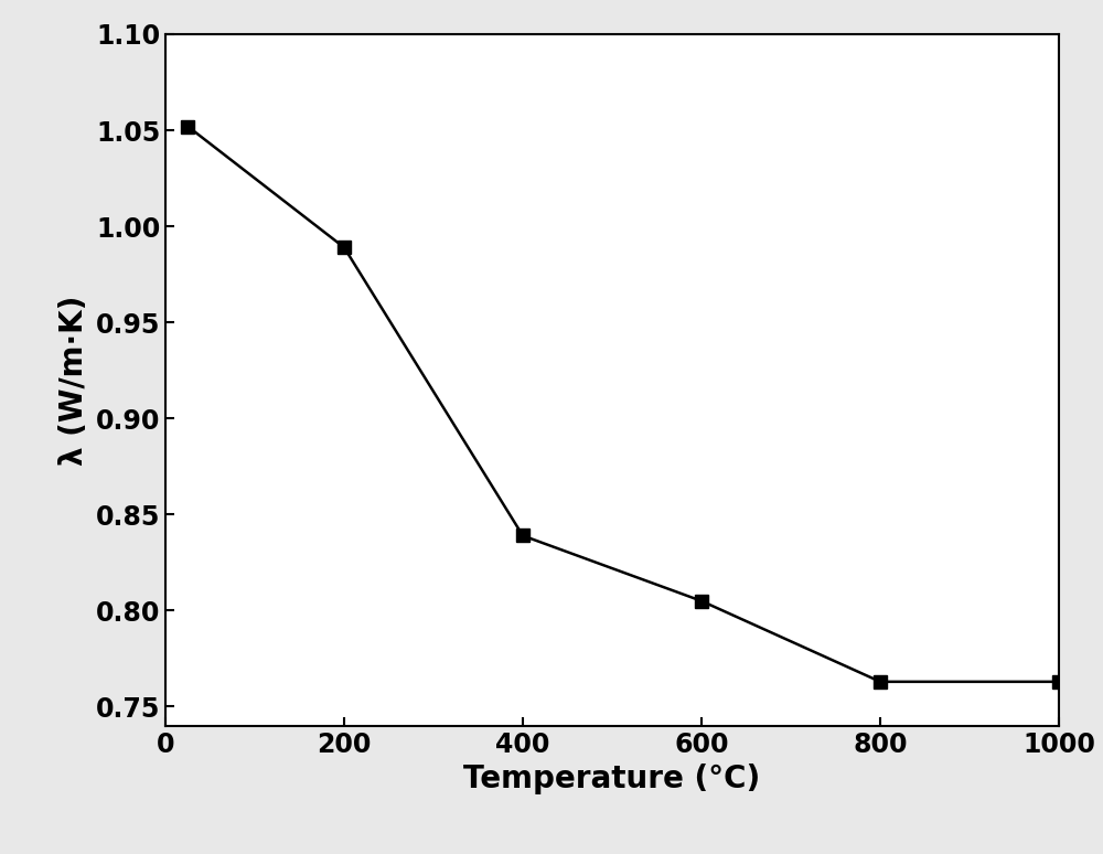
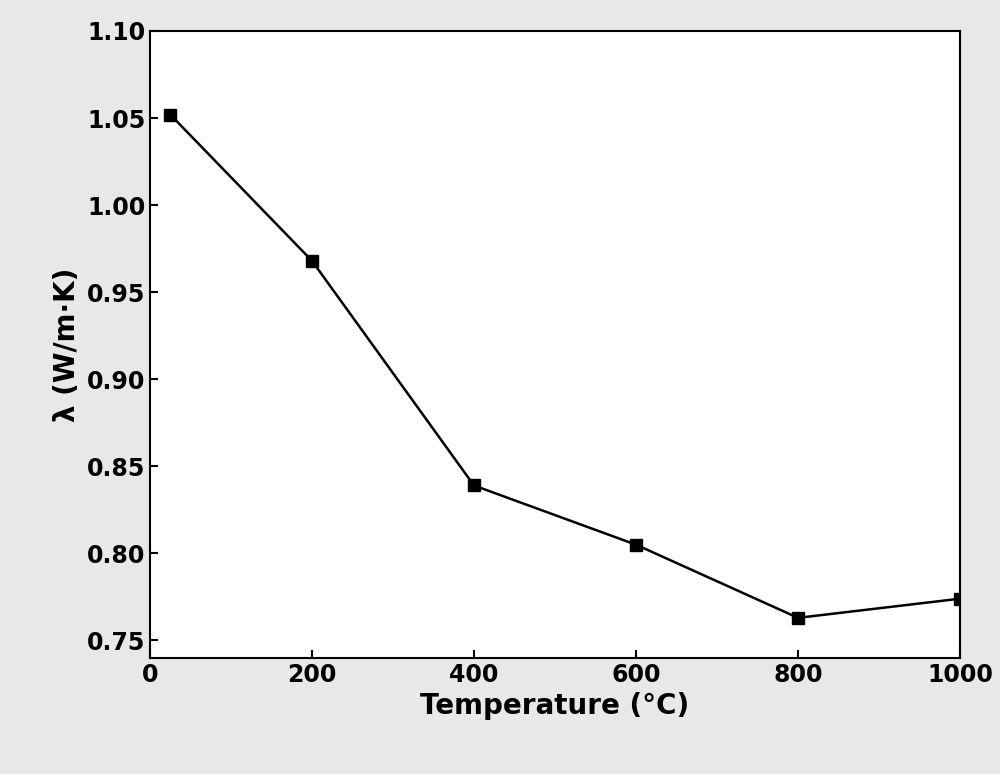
200: 0.989 -> 0.968
1000: 0.763 -> 0.774
